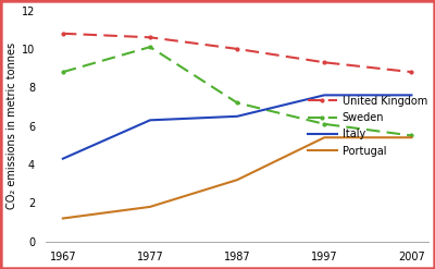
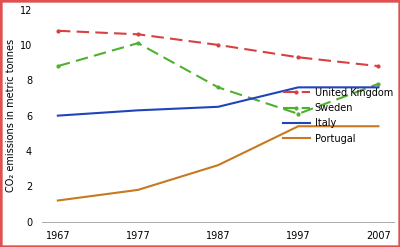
Italy/1967: 4.3 -> 6.0
Sweden/1987: 7.2 -> 7.6
Sweden/2007: 5.5 -> 7.8
